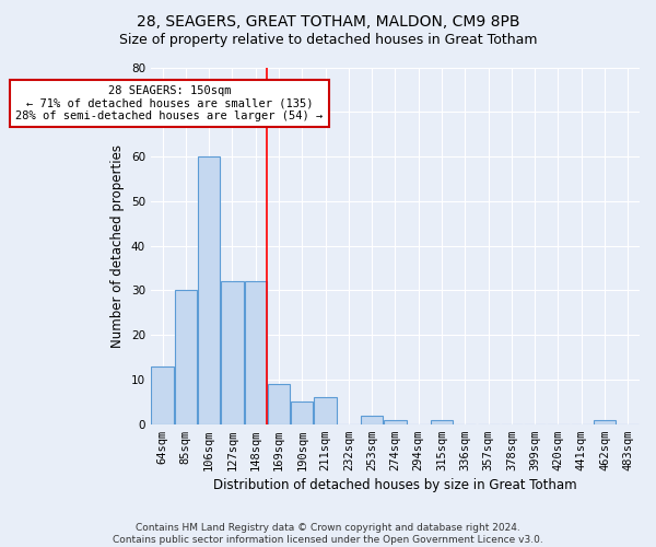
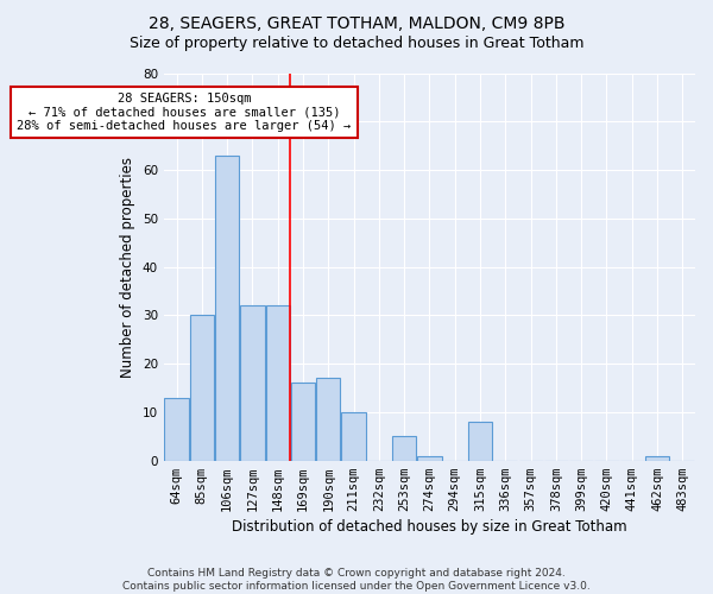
106sqm: 60 -> 63
169sqm: 9 -> 16
190sqm: 5 -> 17
211sqm: 6 -> 10
253sqm: 2 -> 5
315sqm: 1 -> 8
